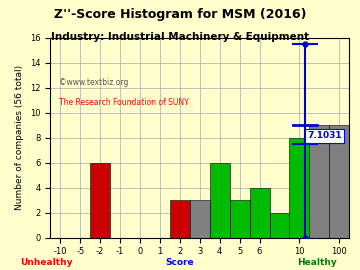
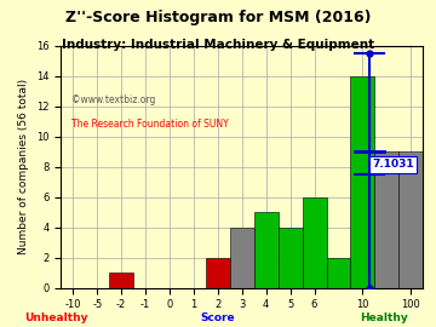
-2: 6 -> 1
2: 3 -> 2
3: 3 -> 4
4: 6 -> 5
5: 3 -> 4
6: 4 -> 6
10: 8 -> 14
